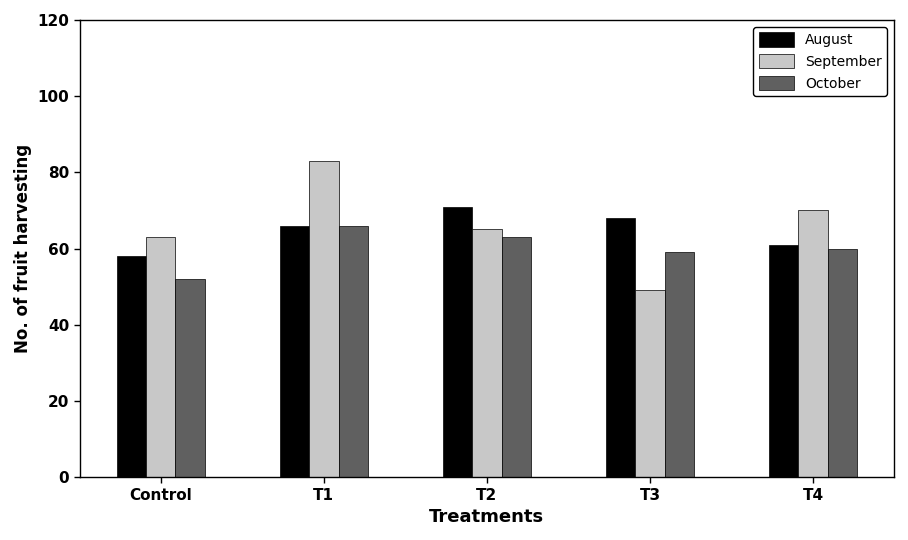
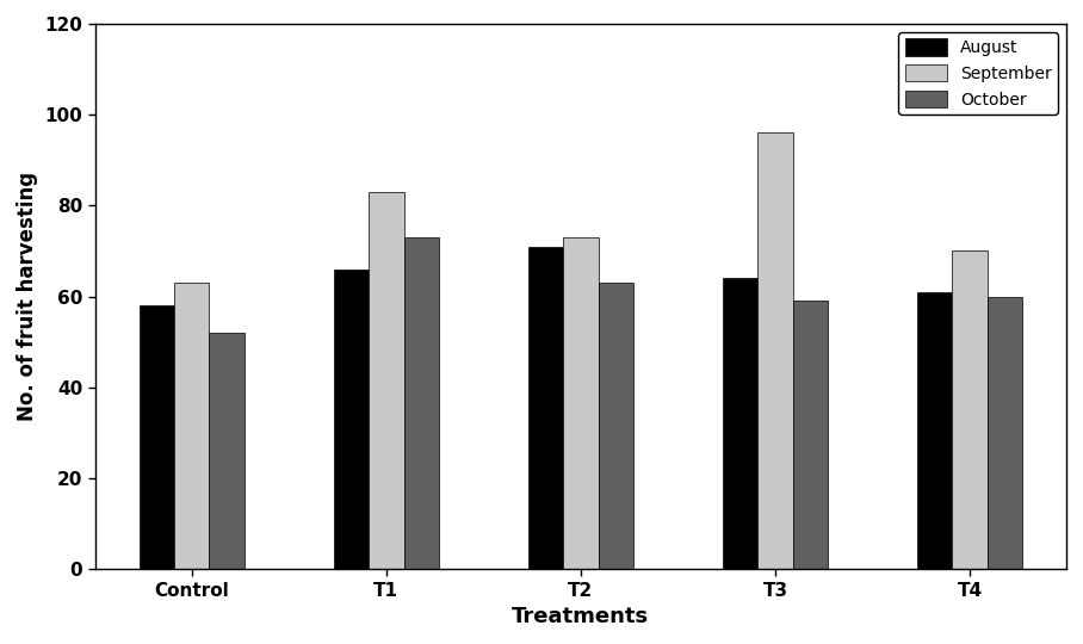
October/T1: 66 -> 73
September/T2: 65 -> 73
August/T3: 68 -> 64
September/T3: 49 -> 96
